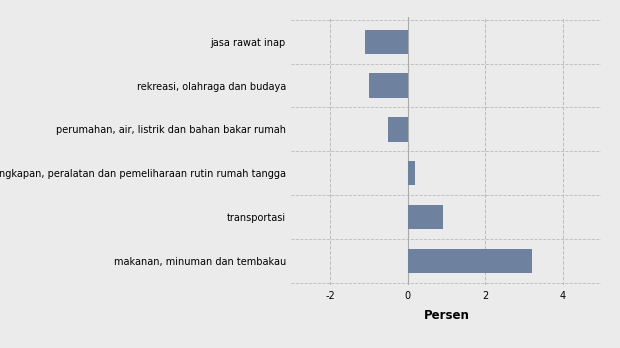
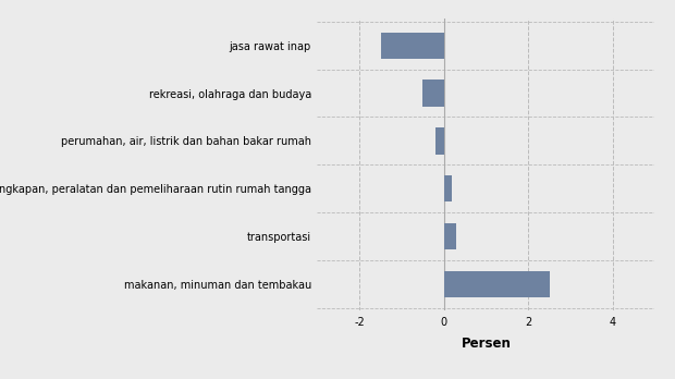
jasa rawat inap: -1.1 -> -1.5
rekreasi, olahraga dan budaya: -1.0 -> -0.5
perumahan, air, listrik dan bahan bakar rumah: -0.5 -> -0.2
transportasi: 0.9 -> 0.3
makanan, minuman dan tembakau: 3.2 -> 2.5
